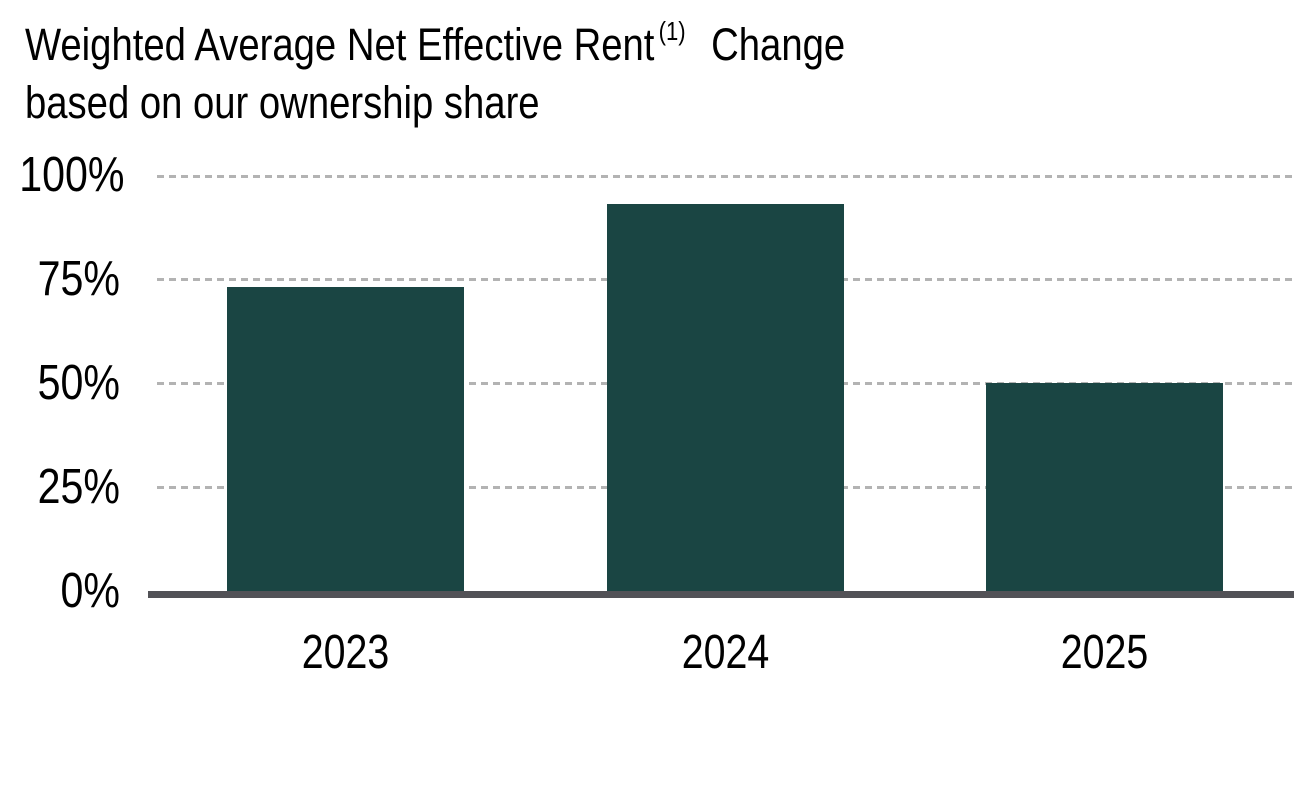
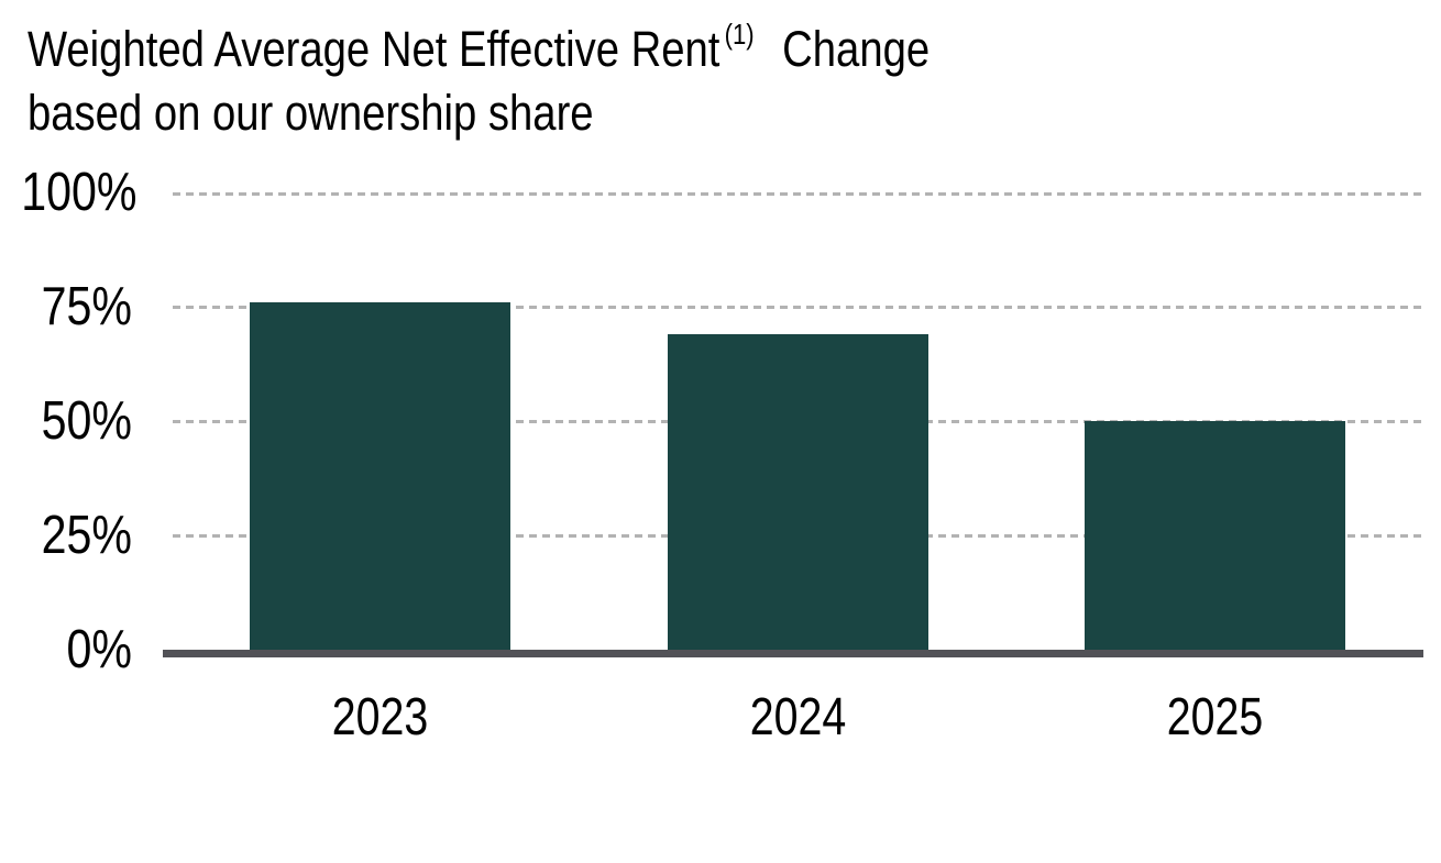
2023: 73% -> 76%
2024: 93% -> 69%
